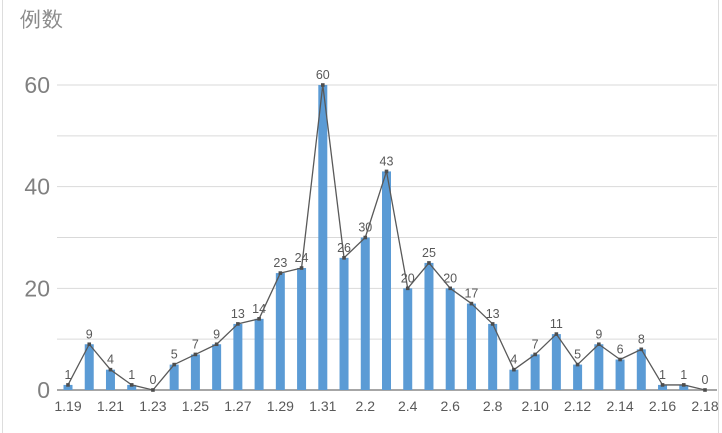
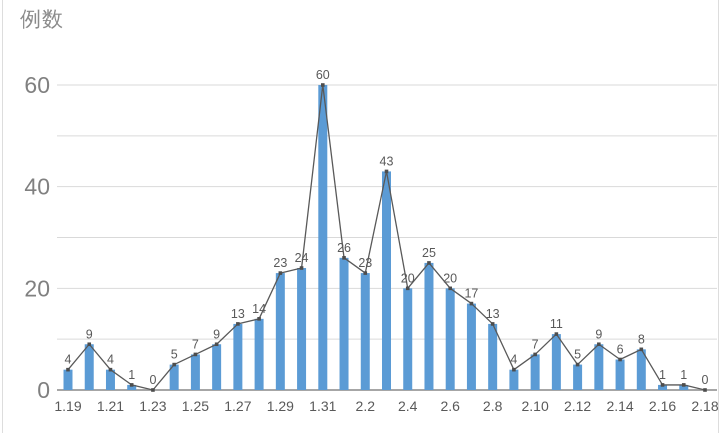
1.19: 1 -> 4
2.2: 30 -> 23
